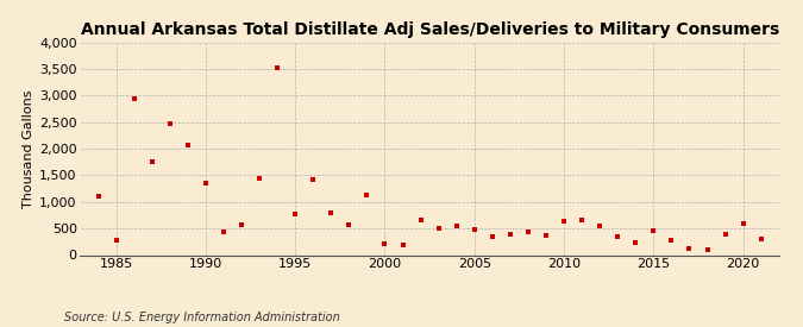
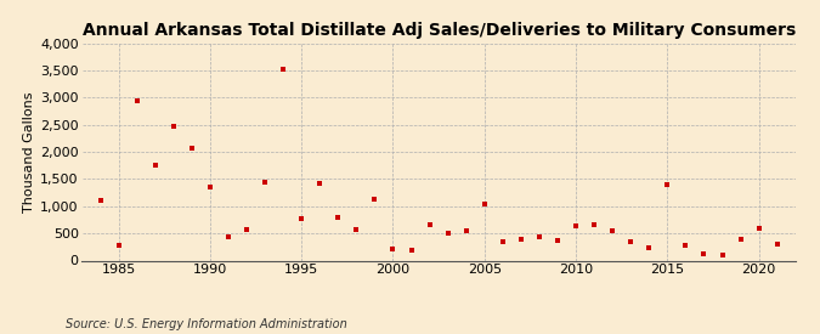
2005: 470 -> 1,050
2015: 450 -> 1,400
